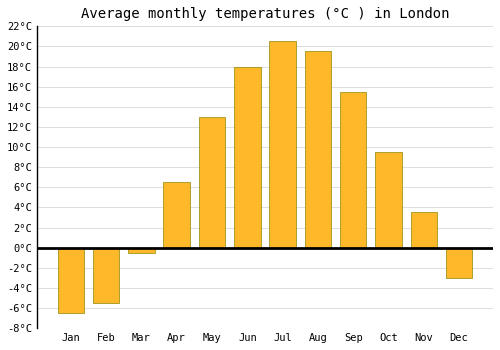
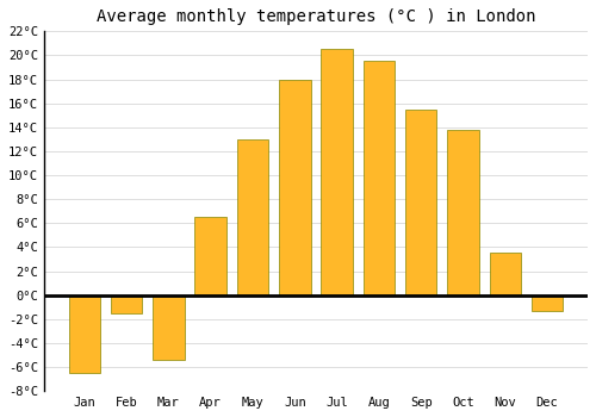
Feb: -5.5°C -> -1.5°C
Mar: -0.5°C -> -5.4°C
Oct: 9.5°C -> 13.8°C
Dec: -3.0°C -> -1.3°C
